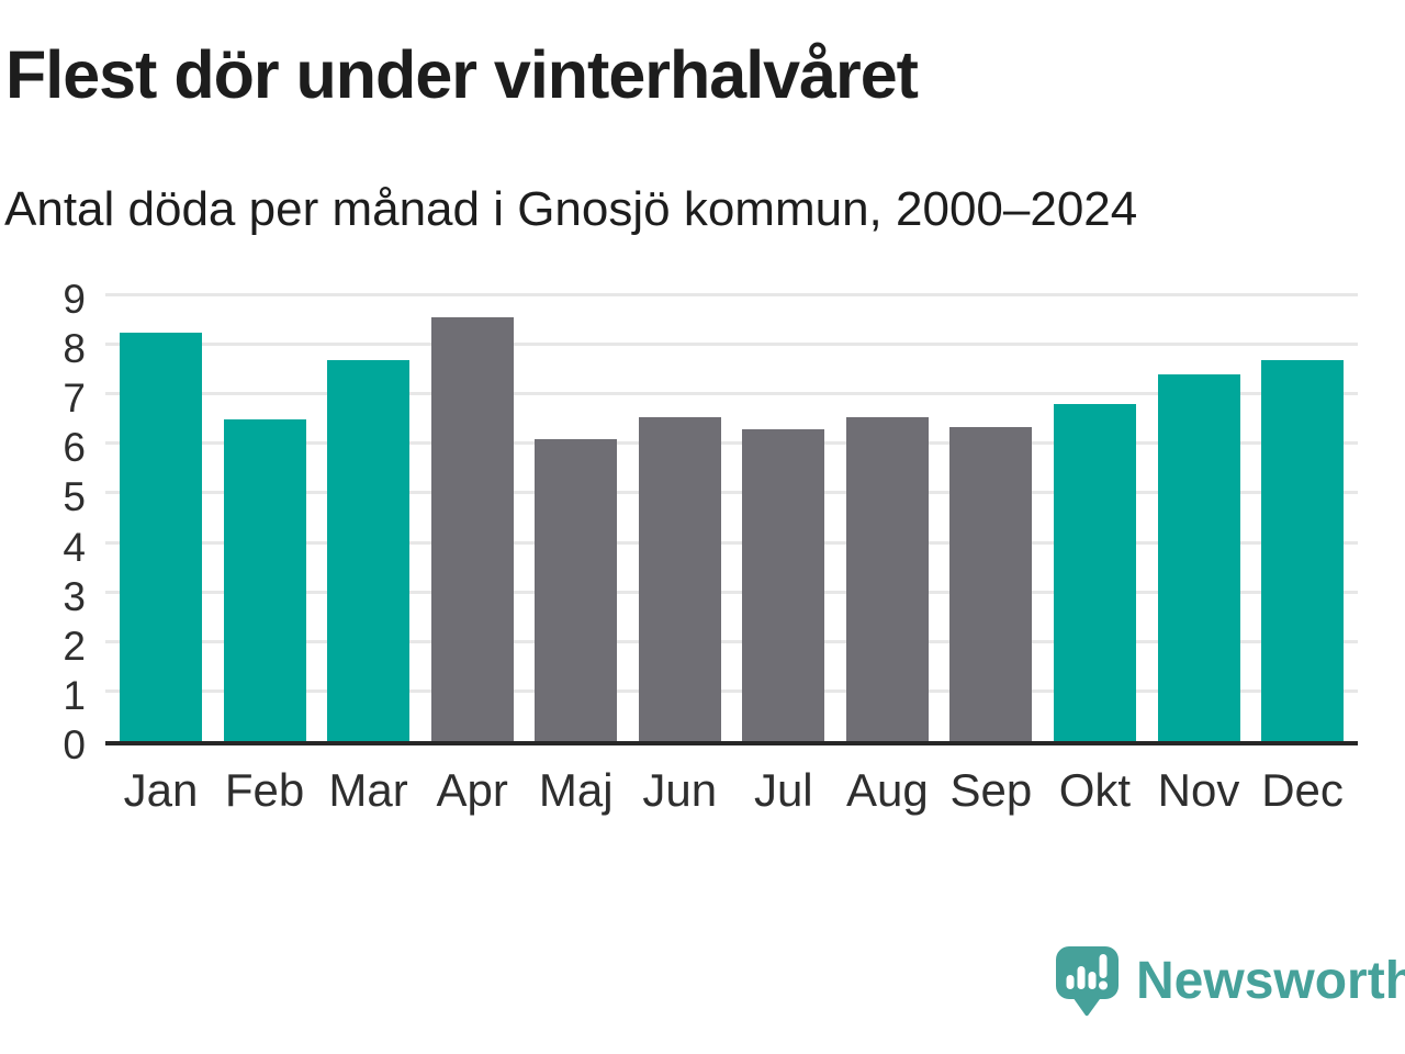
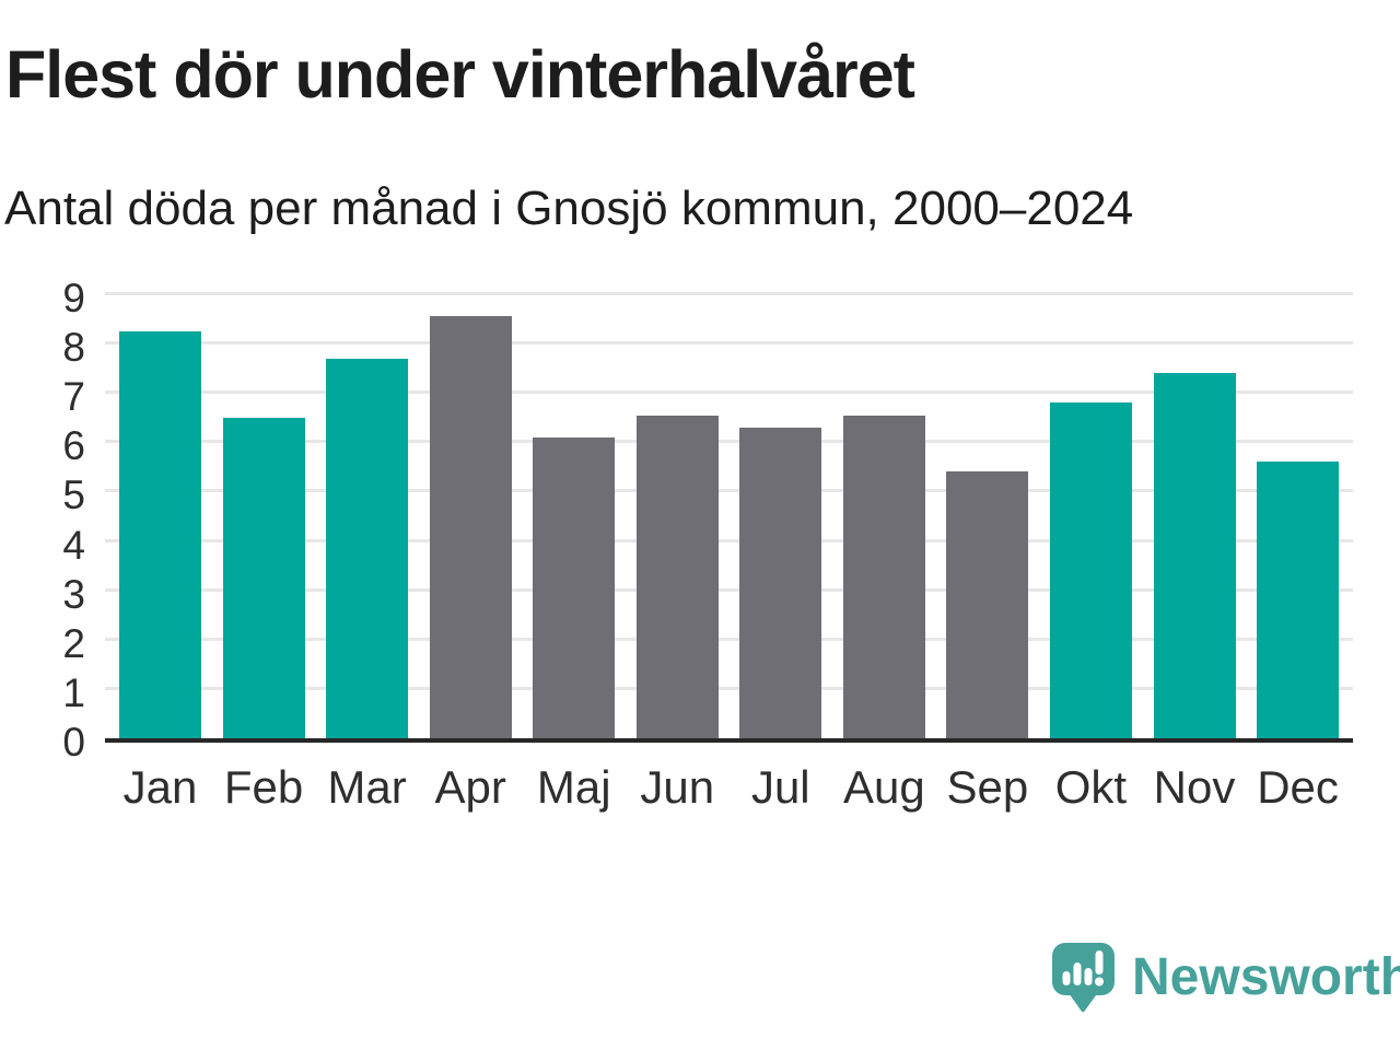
Sep: 6.3 -> 5.4
Dec: 7.7 -> 5.6
